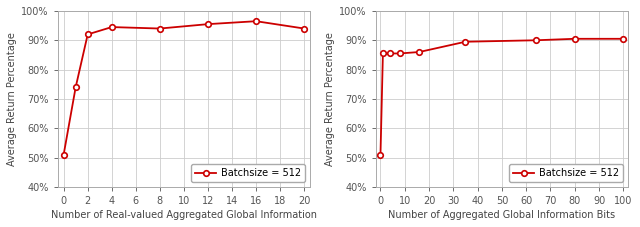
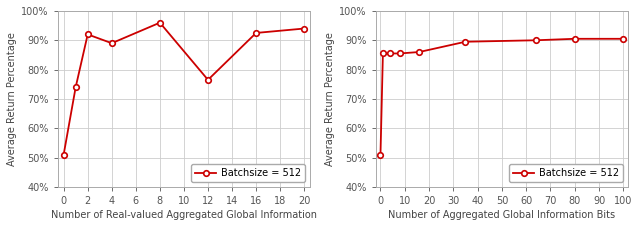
4: 94.5% -> 89.0%
8: 94.0% -> 96.0%
12: 95.5% -> 76.5%
16: 96.5% -> 92.5%
